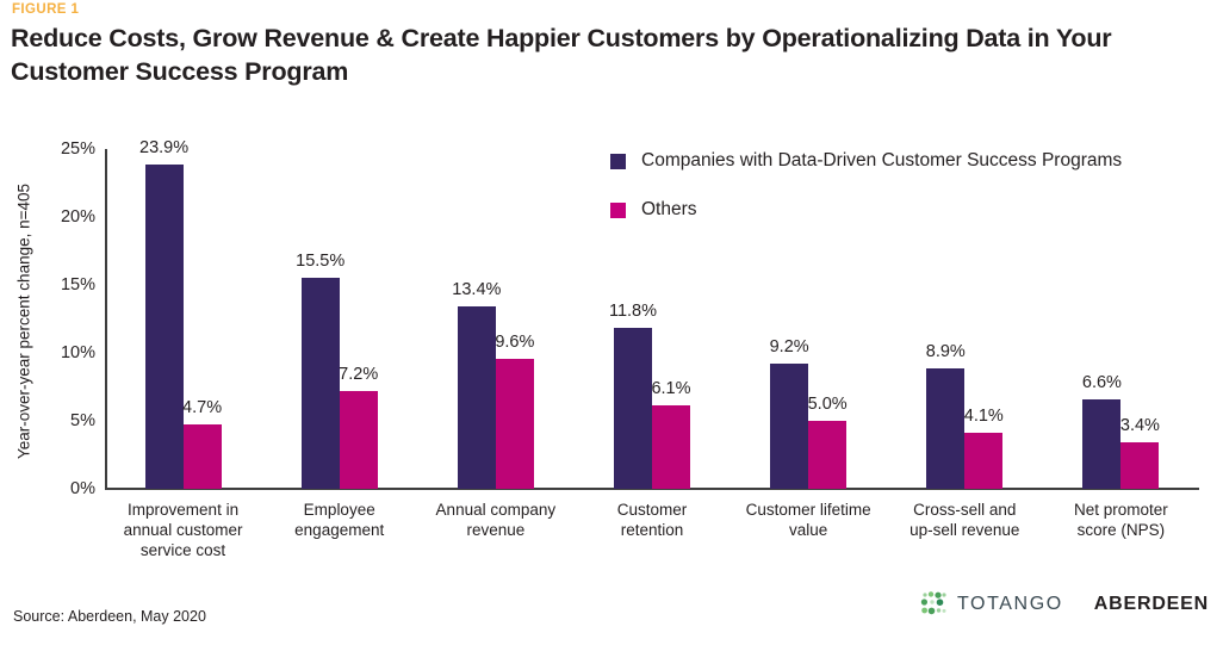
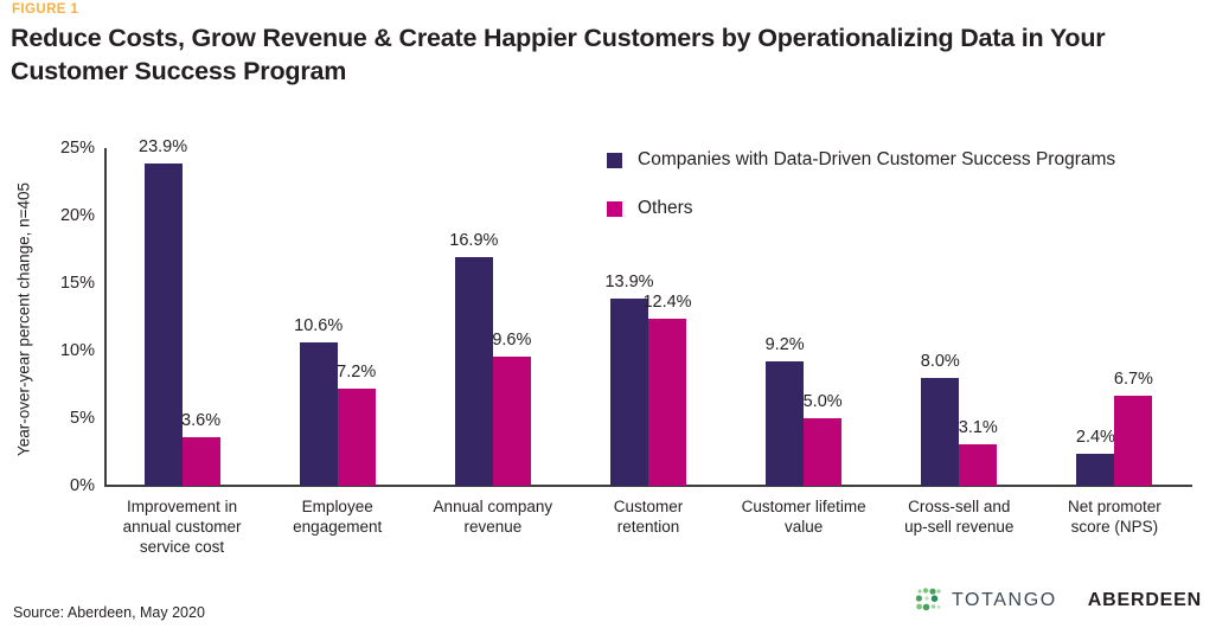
Others/Improvement in annual customer service cost: 4.7% -> 3.6%
Companies with Data-Driven Customer Success Programs/Employee engagement: 15.5% -> 10.6%
Companies with Data-Driven Customer Success Programs/Annual company revenue: 13.4% -> 16.9%
Companies with Data-Driven Customer Success Programs/Customer retention: 11.8% -> 13.9%
Others/Customer retention: 6.1% -> 12.4%
Companies with Data-Driven Customer Success Programs/Cross-sell and up-sell revenue: 8.9% -> 8.0%
Others/Cross-sell and up-sell revenue: 4.1% -> 3.1%
Companies with Data-Driven Customer Success Programs/Net promoter score (NPS): 6.6% -> 2.4%
Others/Net promoter score (NPS): 3.4% -> 6.7%
